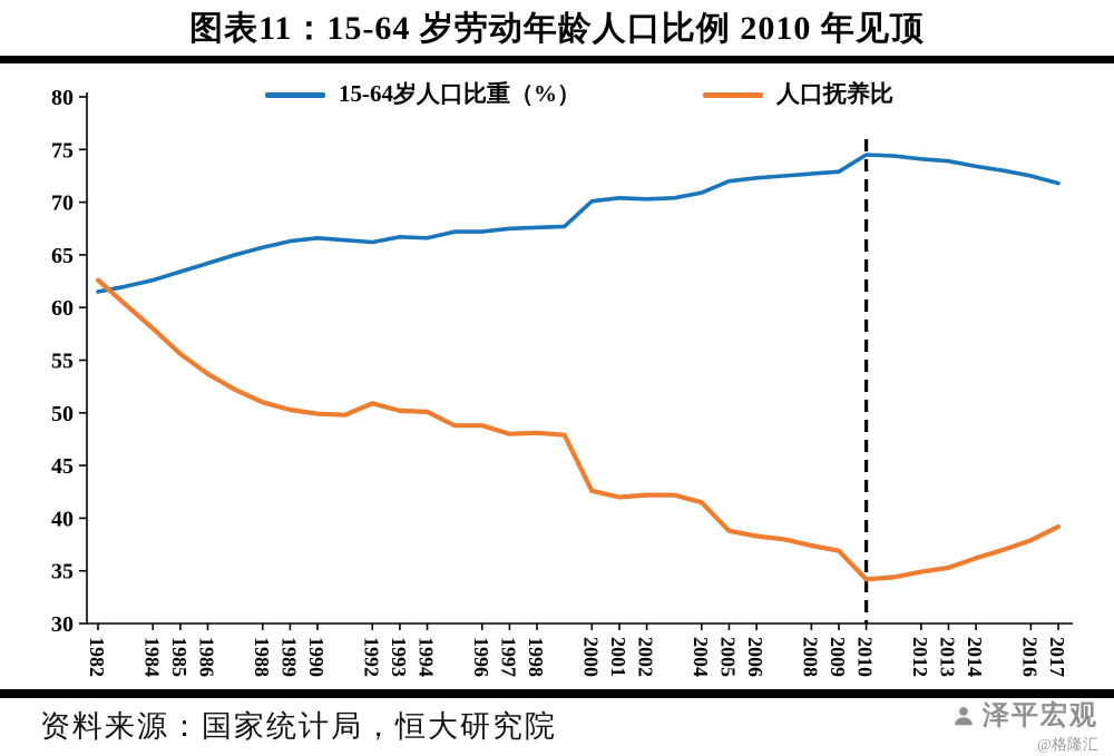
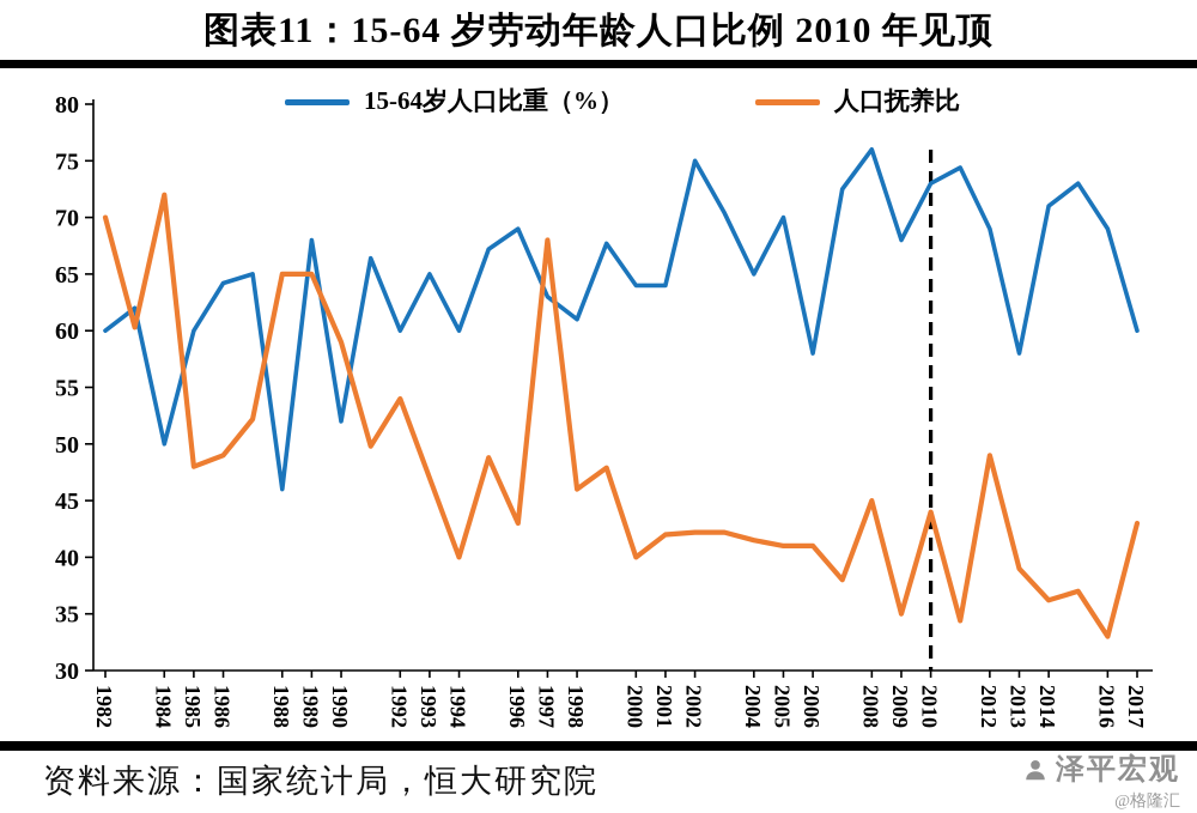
15-64岁人口比重（%）/1982: 62 -> 60
人口抚养比/1982: 63 -> 70
15-64岁人口比重（%）/1984: 63 -> 50
人口抚养比/1984: 58 -> 72
15-64岁人口比重（%）/1985: 63 -> 60
人口抚养比/1985: 56 -> 48
人口抚养比/1986: 54 -> 49
15-64岁人口比重（%）/1988: 66 -> 46
人口抚养比/1988: 51 -> 65
15-64岁人口比重（%）/1989: 66 -> 68
人口抚养比/1989: 50 -> 65
15-64岁人口比重（%）/1990: 67 -> 52
人口抚养比/1990: 50 -> 59
15-64岁人口比重（%）/1992: 66 -> 60
人口抚养比/1992: 51 -> 54
15-64岁人口比重（%）/1993: 67 -> 65
人口抚养比/1993: 50 -> 47
15-64岁人口比重（%）/1994: 67 -> 60
人口抚养比/1994: 50 -> 40
15-64岁人口比重（%）/1996: 67 -> 69
人口抚养比/1996: 49 -> 43
15-64岁人口比重（%）/1997: 68 -> 63
人口抚养比/1997: 48 -> 68
15-64岁人口比重（%）/1998: 68 -> 61
人口抚养比/1998: 48 -> 46
15-64岁人口比重（%）/2000: 70 -> 64
人口抚养比/2000: 43 -> 40
15-64岁人口比重（%）/2001: 70 -> 64
15-64岁人口比重（%）/2002: 70 -> 75
15-64岁人口比重（%）/2004: 71 -> 65
15-64岁人口比重（%）/2005: 72 -> 70
人口抚养比/2005: 39 -> 41
15-64岁人口比重（%）/2006: 72 -> 58
人口抚养比/2006: 38 -> 41
15-64岁人口比重（%）/2008: 73 -> 76
人口抚养比/2008: 37 -> 45
15-64岁人口比重（%）/2009: 73 -> 68
人口抚养比/2009: 37 -> 35
15-64岁人口比重（%）/2010: 74 -> 73
人口抚养比/2010: 34 -> 44
15-64岁人口比重（%）/2012: 74 -> 69
人口抚养比/2012: 35 -> 49
15-64岁人口比重（%）/2013: 74 -> 58
人口抚养比/2013: 35 -> 39
15-64岁人口比重（%）/2014: 73 -> 71
15-64岁人口比重（%）/2016: 72 -> 69
人口抚养比/2016: 38 -> 33
15-64岁人口比重（%）/2017: 72 -> 60
人口抚养比/2017: 39 -> 43
